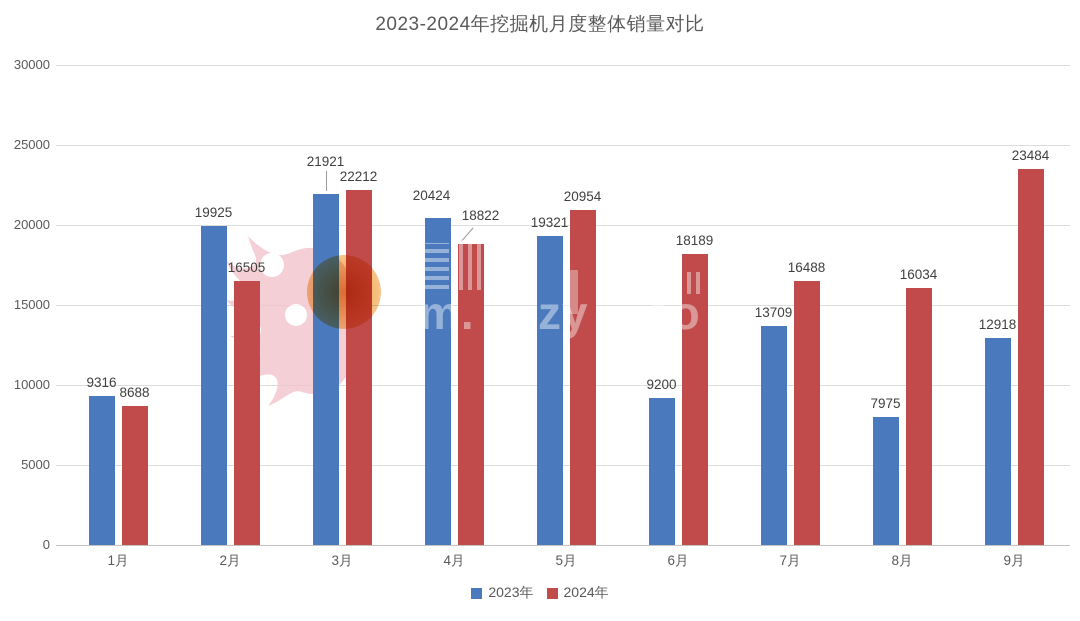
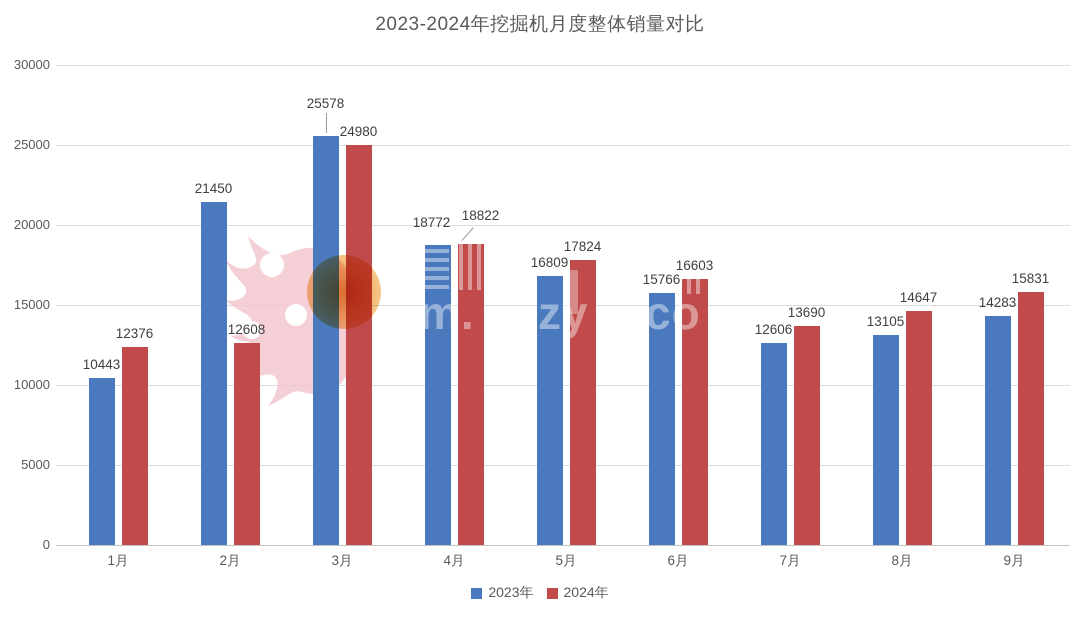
2023年/1月: 9316 -> 10443
2024年/1月: 8688 -> 12376
2023年/2月: 19925 -> 21450
2024年/2月: 16505 -> 12608
2023年/3月: 21921 -> 25578
2024年/3月: 22212 -> 24980
2023年/4月: 20424 -> 18772
2023年/5月: 19321 -> 16809
2024年/5月: 20954 -> 17824
2023年/6月: 9200 -> 15766
2024年/6月: 18189 -> 16603
2023年/7月: 13709 -> 12606
2024年/7月: 16488 -> 13690
2023年/8月: 7975 -> 13105
2024年/8月: 16034 -> 14647
2023年/9月: 12918 -> 14283
2024年/9月: 23484 -> 15831
